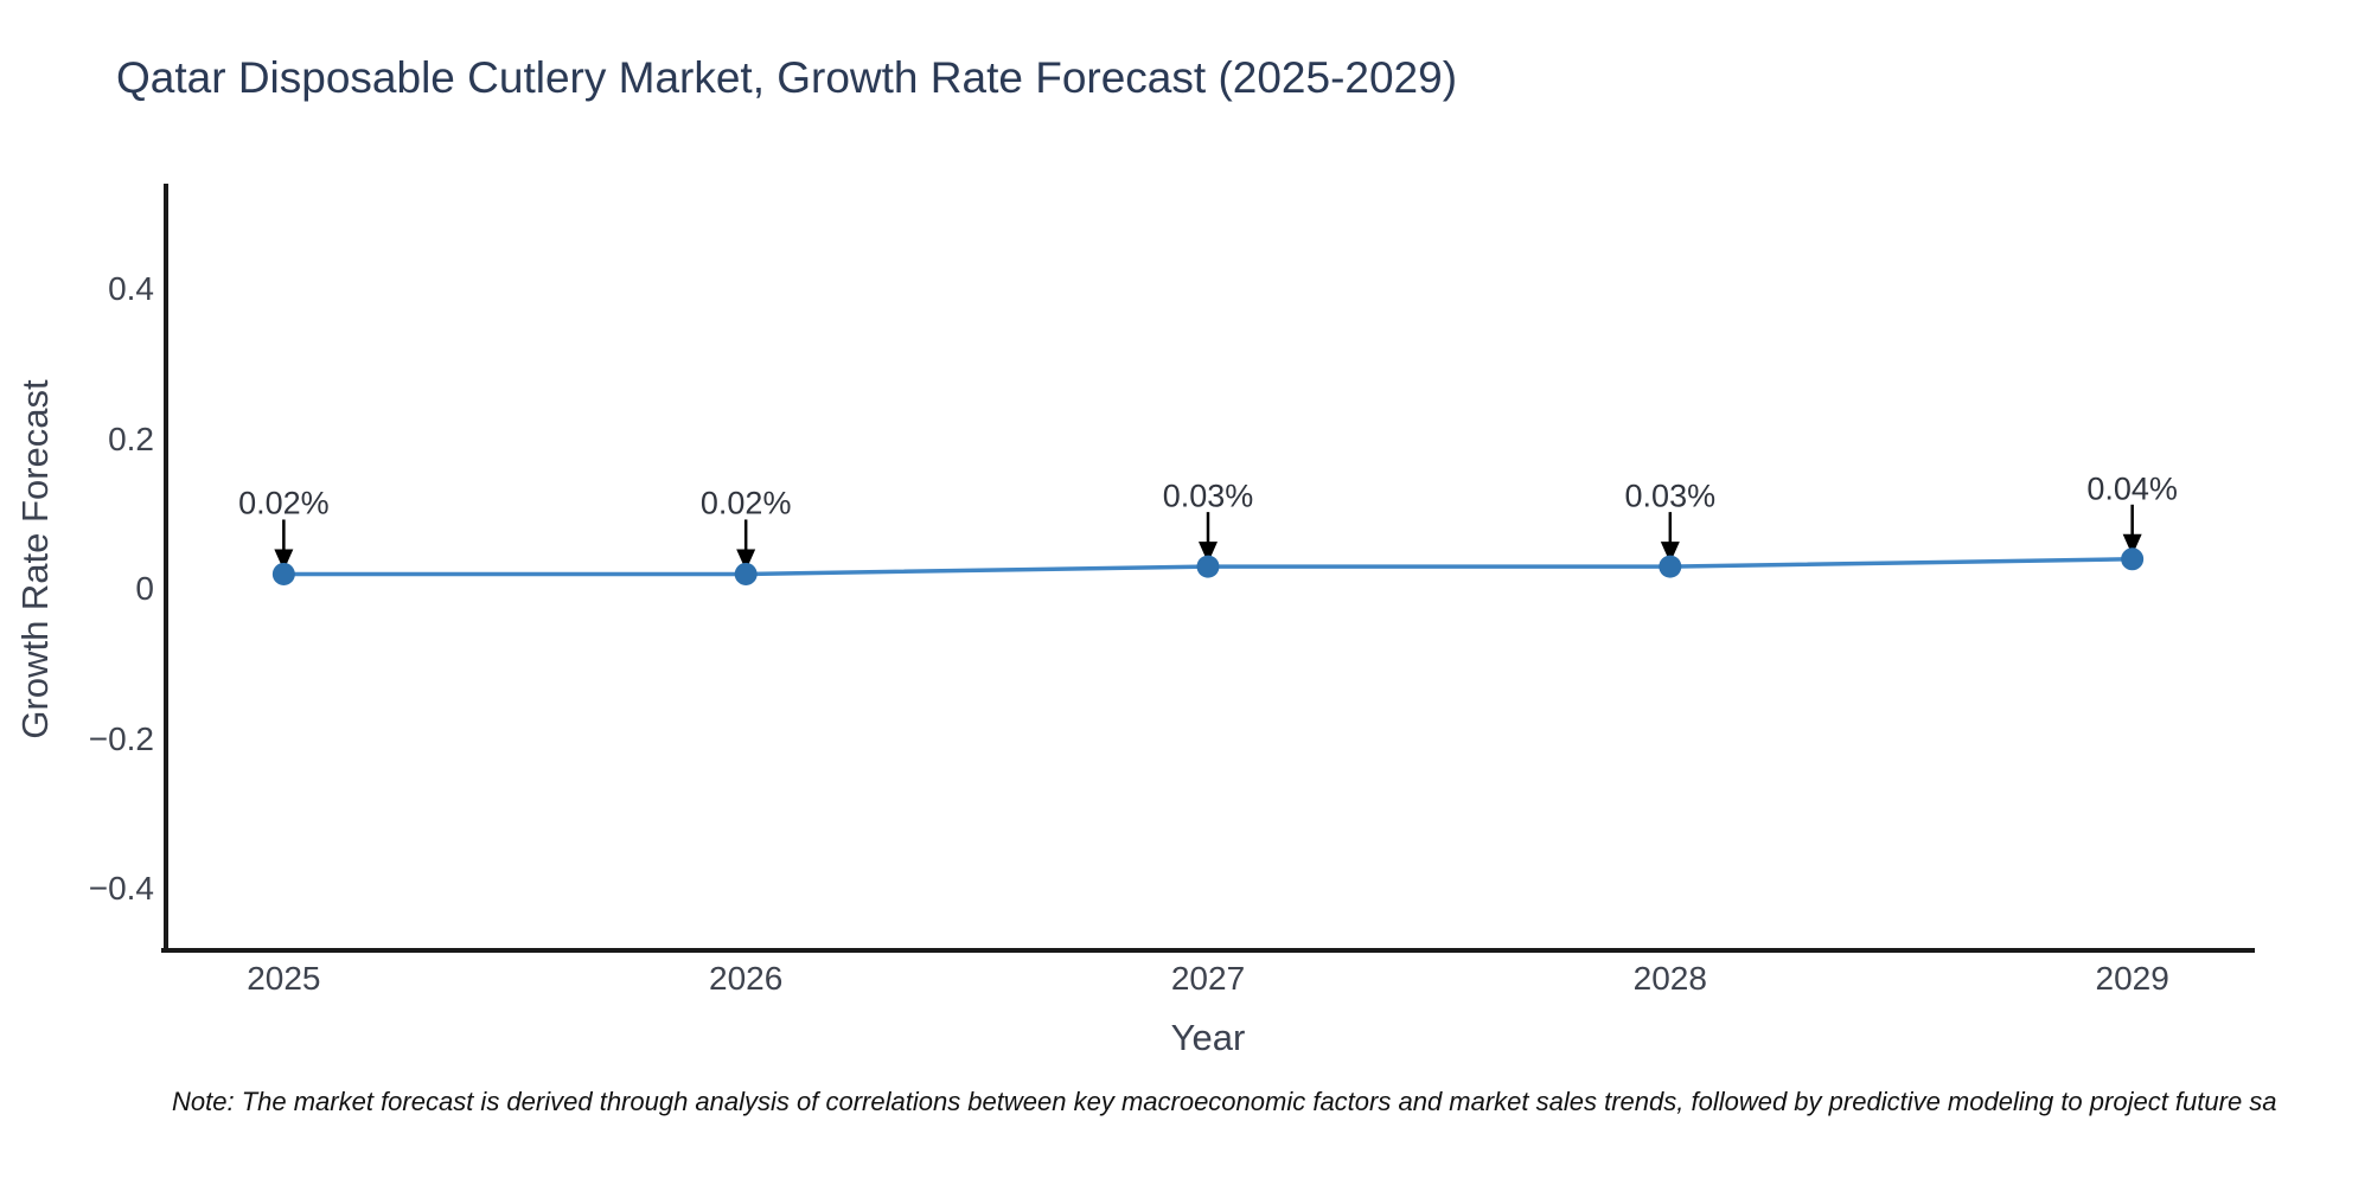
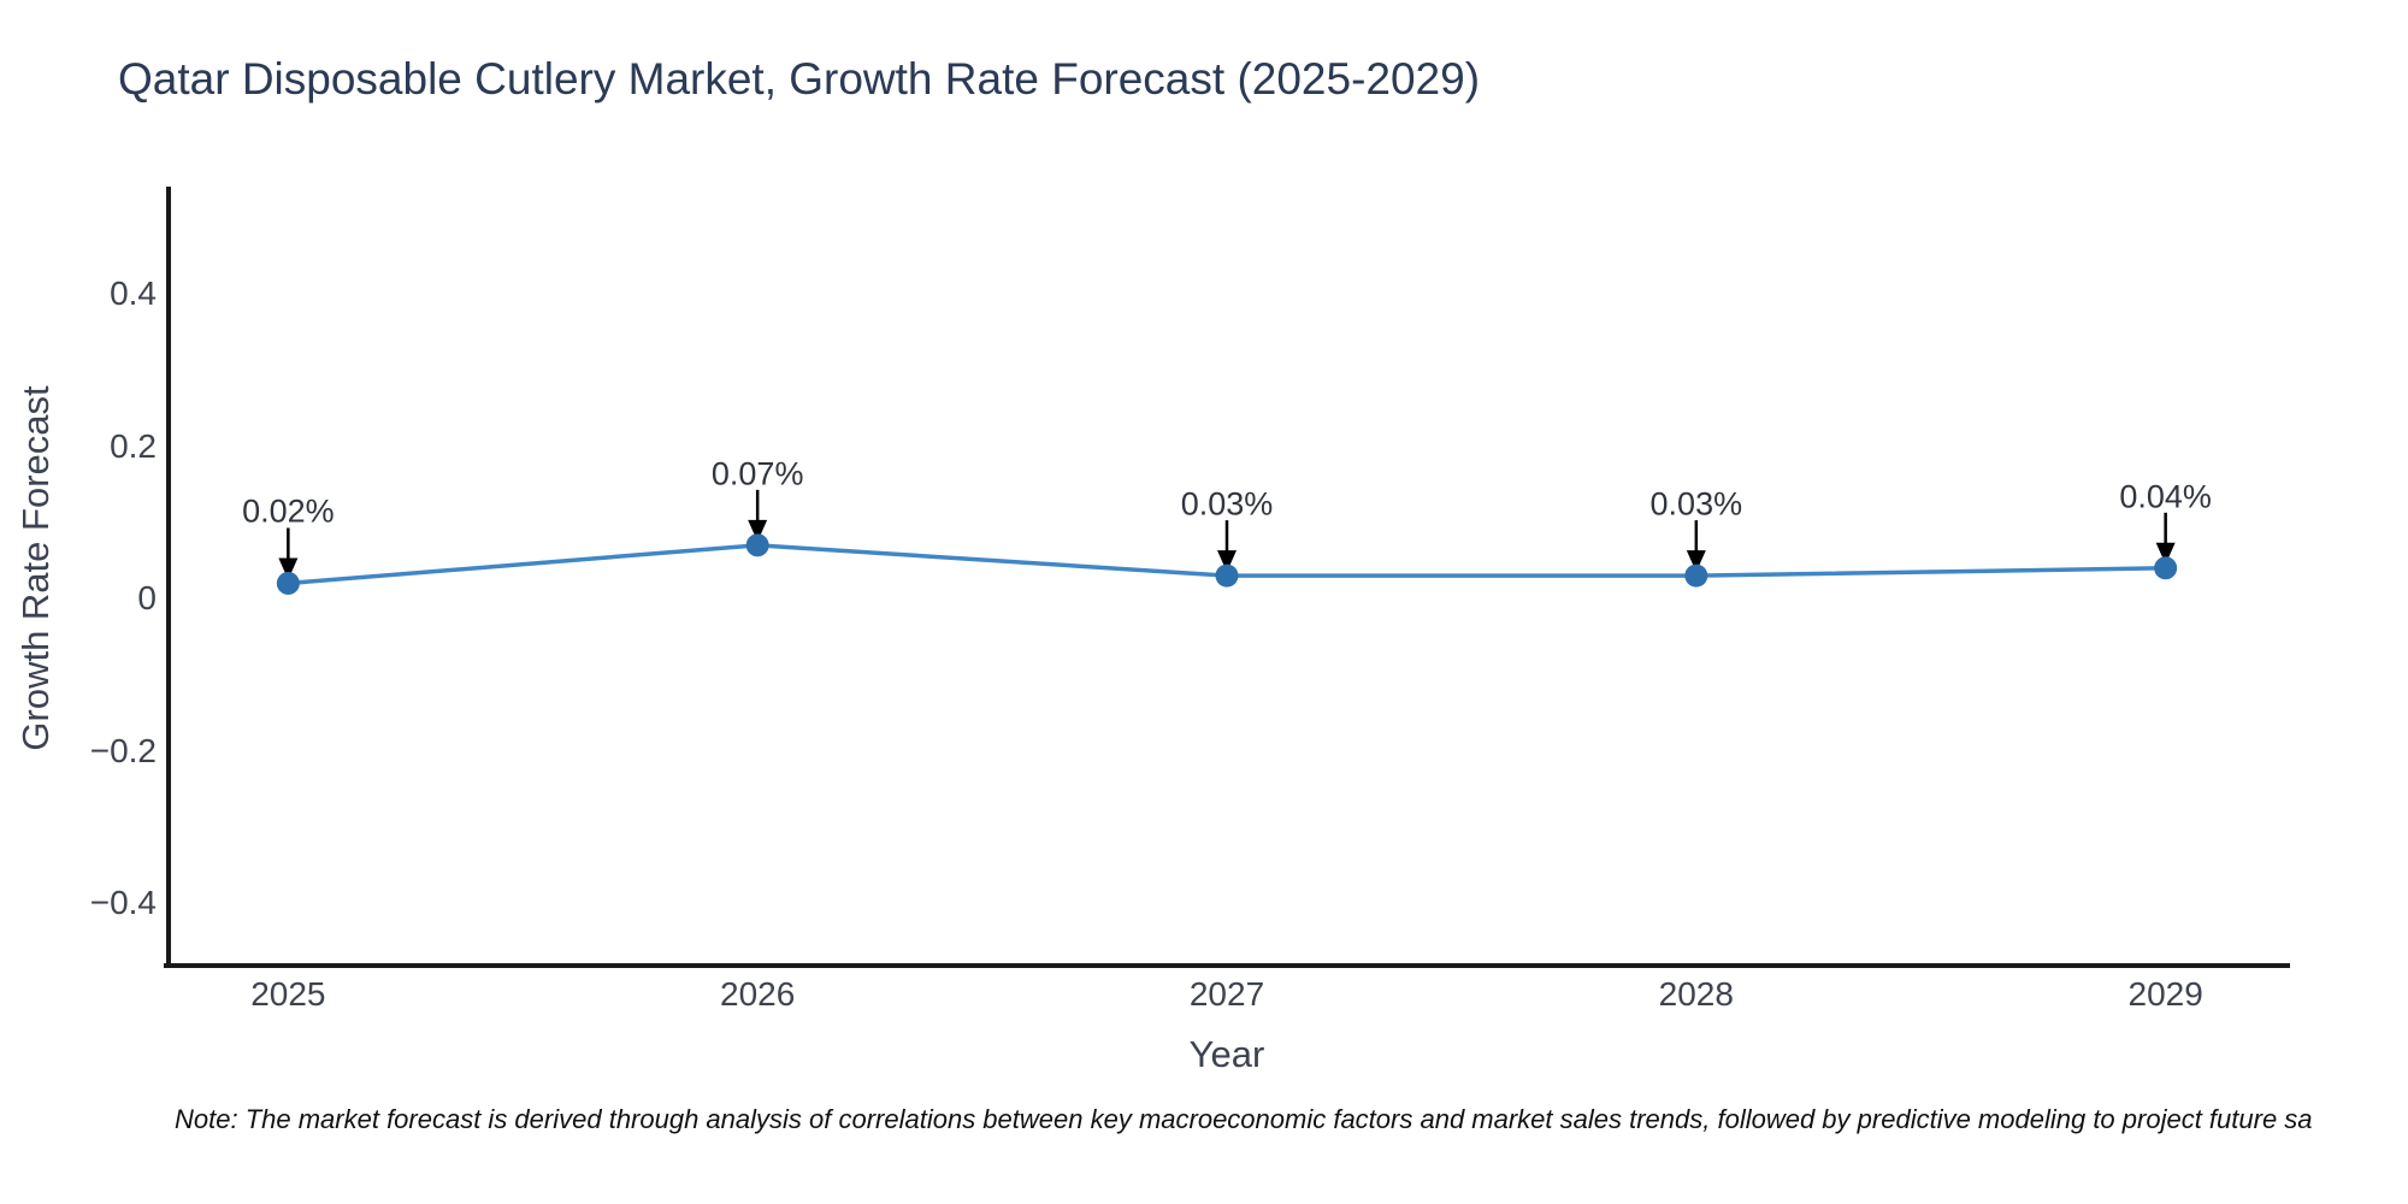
2026: 0.02% -> 0.07%
